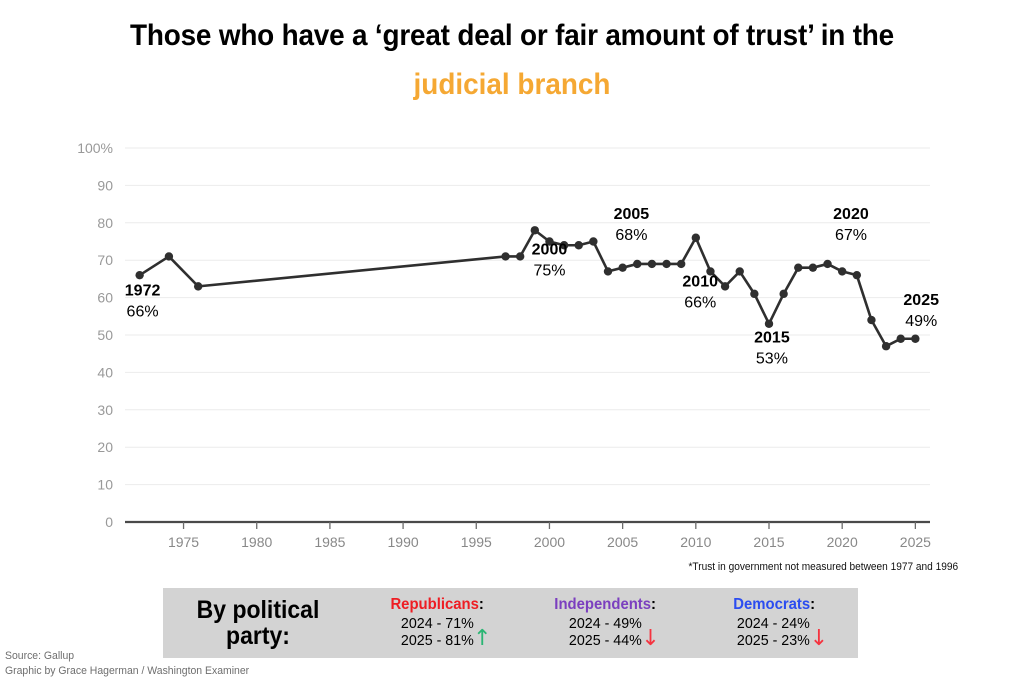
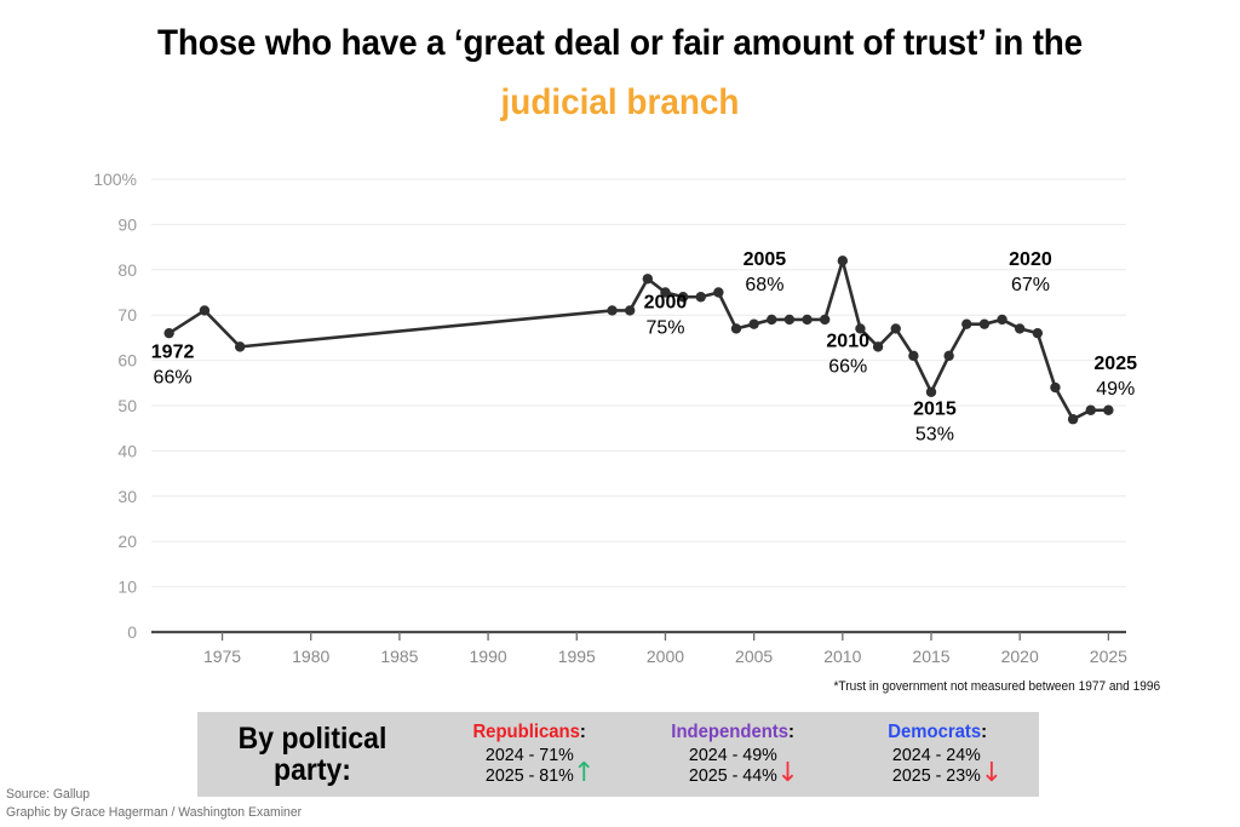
2010: 76% -> 82%
